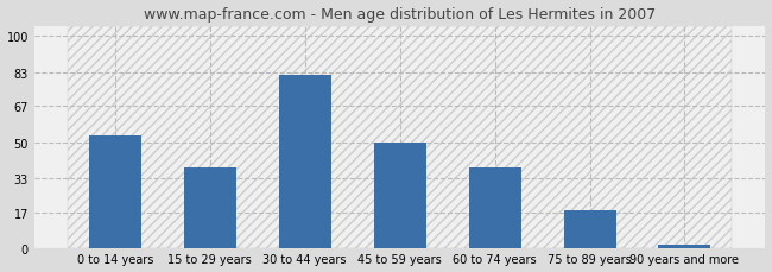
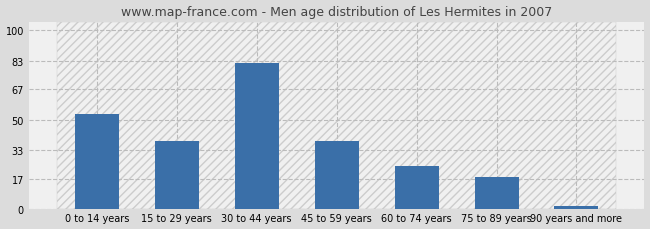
45 to 59 years: 50 -> 38
60 to 74 years: 38 -> 24
